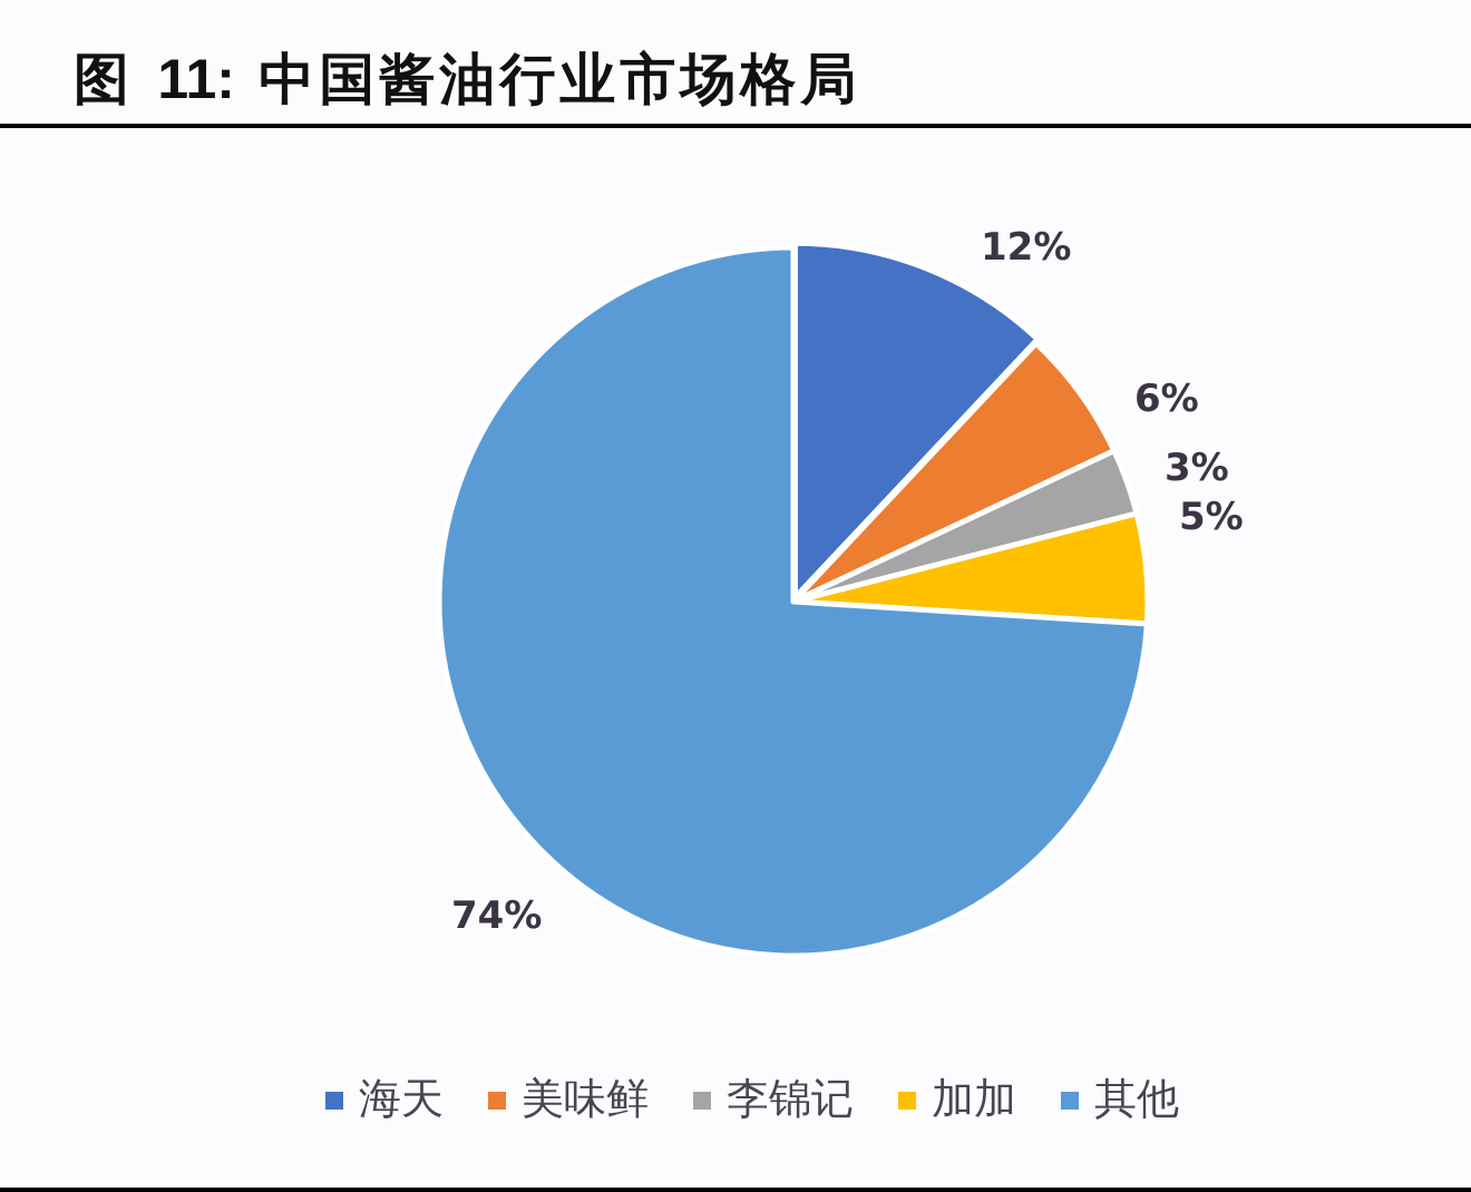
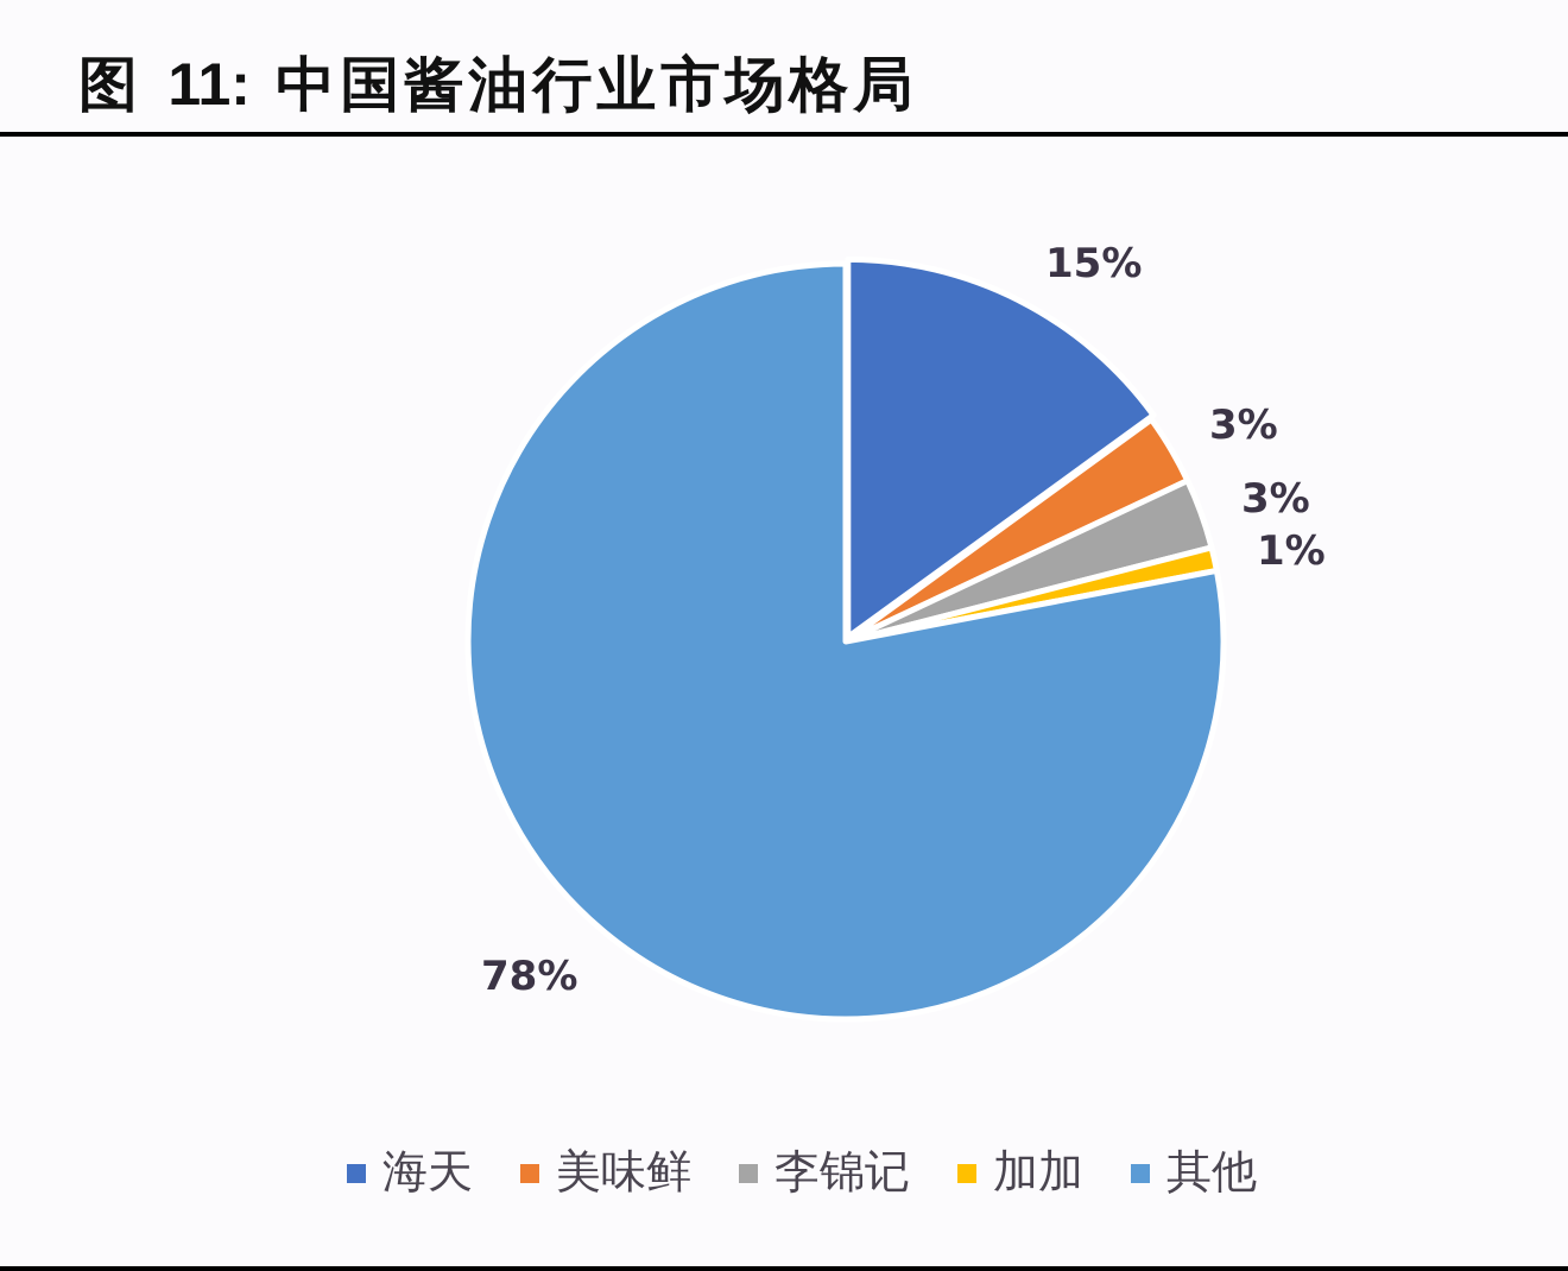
海天: 12% -> 15%
美味鲜: 6% -> 3%
加加: 5% -> 1%
其他: 74% -> 78%
